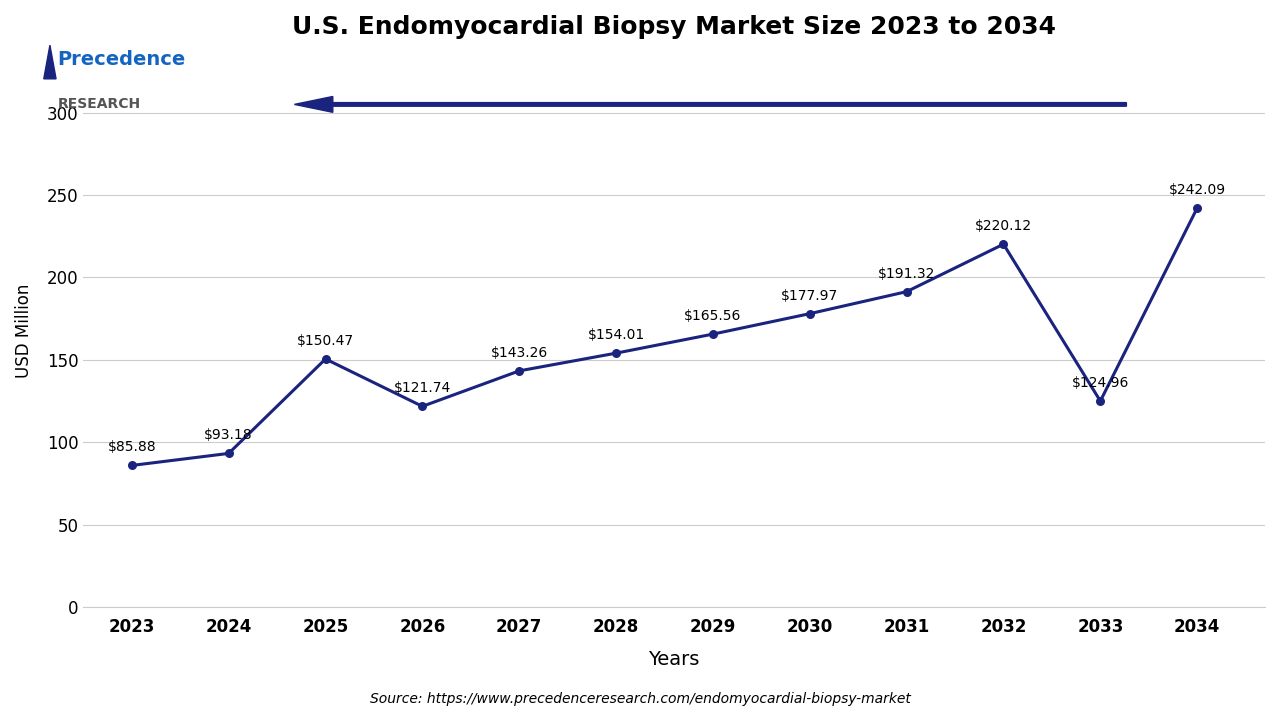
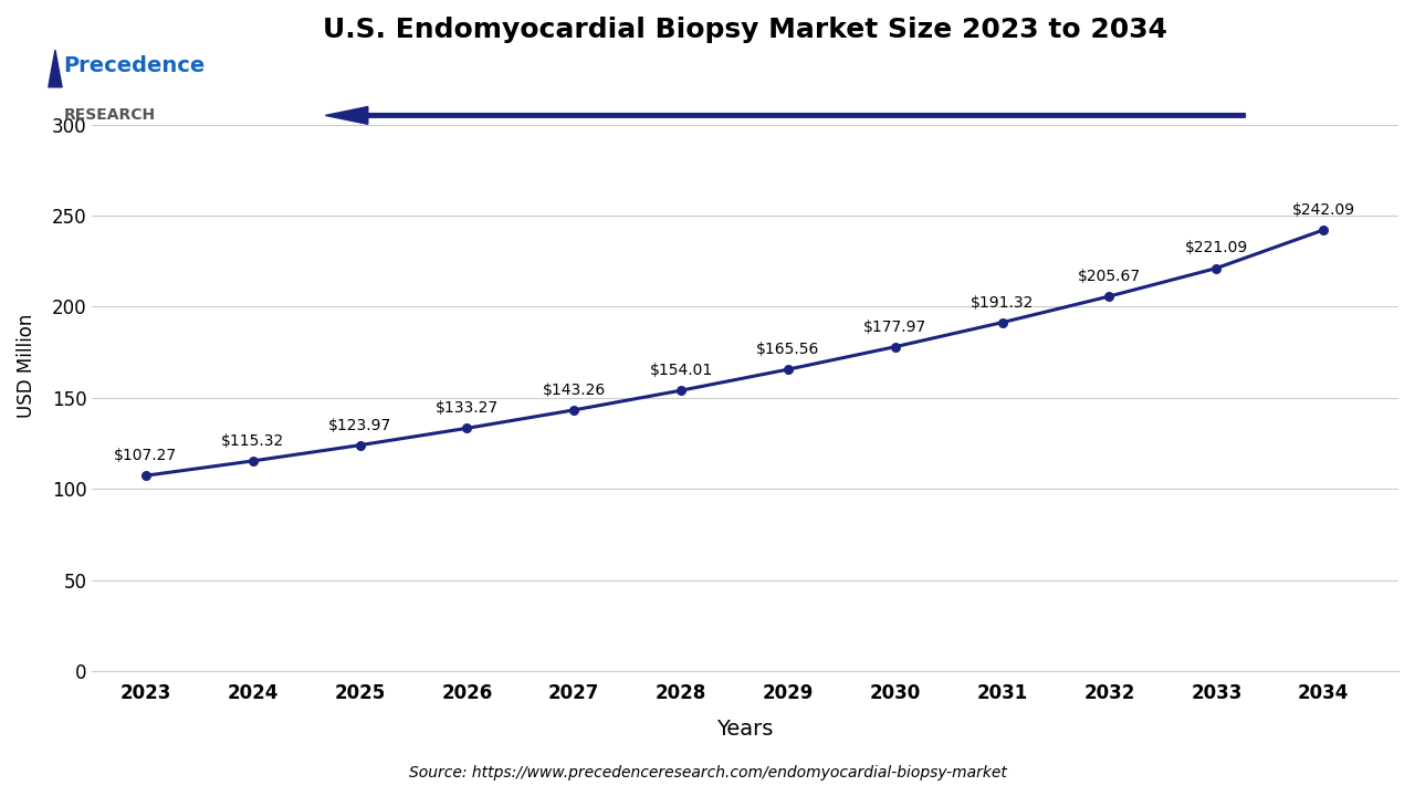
2023: $85.88 -> $107.27
2024: $93.18 -> $115.32
2025: $150.47 -> $123.97
2026: $121.74 -> $133.27
2032: $220.12 -> $205.67
2033: $124.96 -> $221.09
